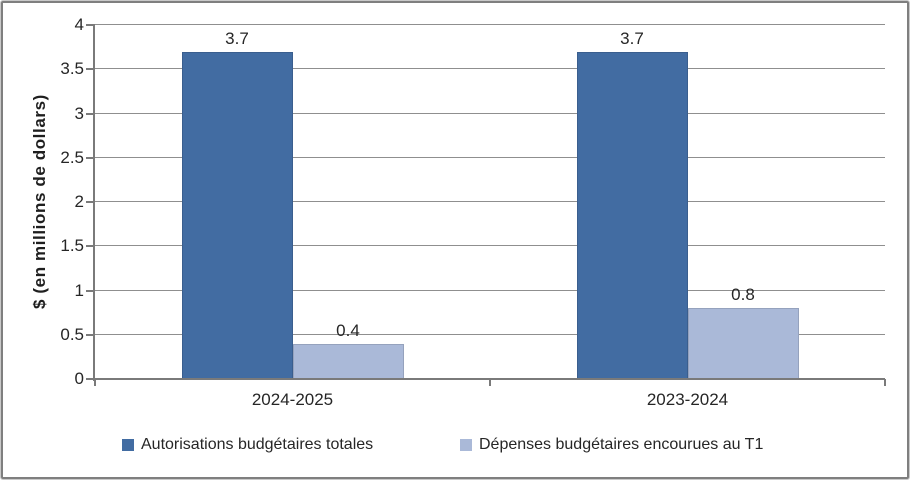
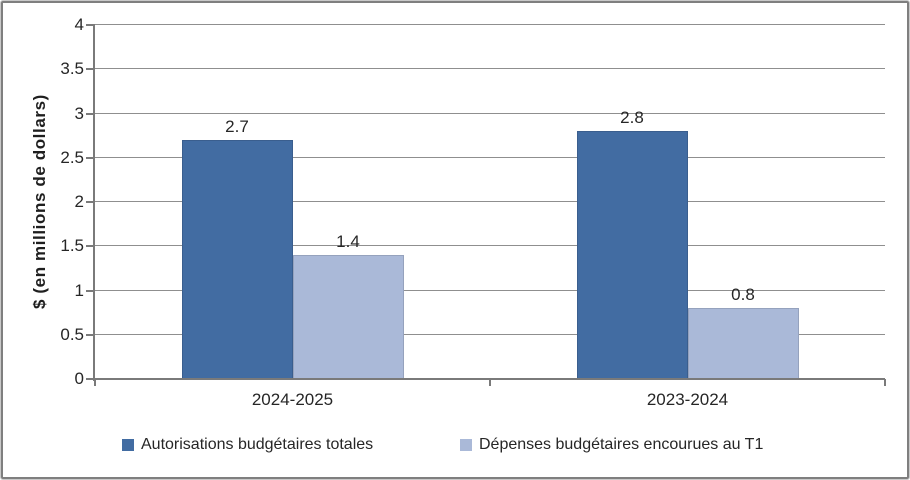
Autorisations budgétaires totales/2024-2025: 3.7 -> 2.7
Dépenses budgétaires encourues au T1/2024-2025: 0.4 -> 1.4
Autorisations budgétaires totales/2023-2024: 3.7 -> 2.8
